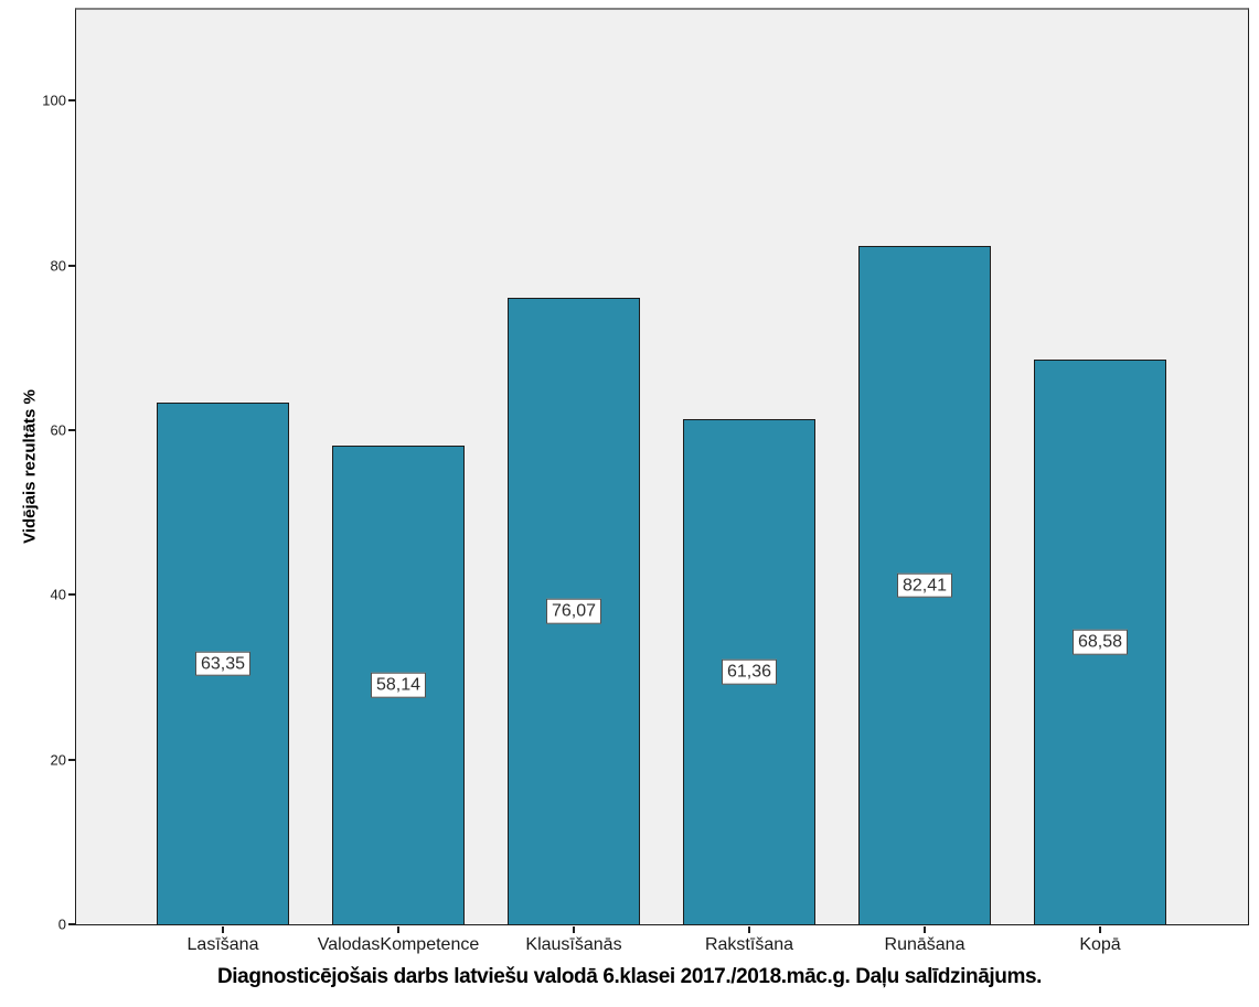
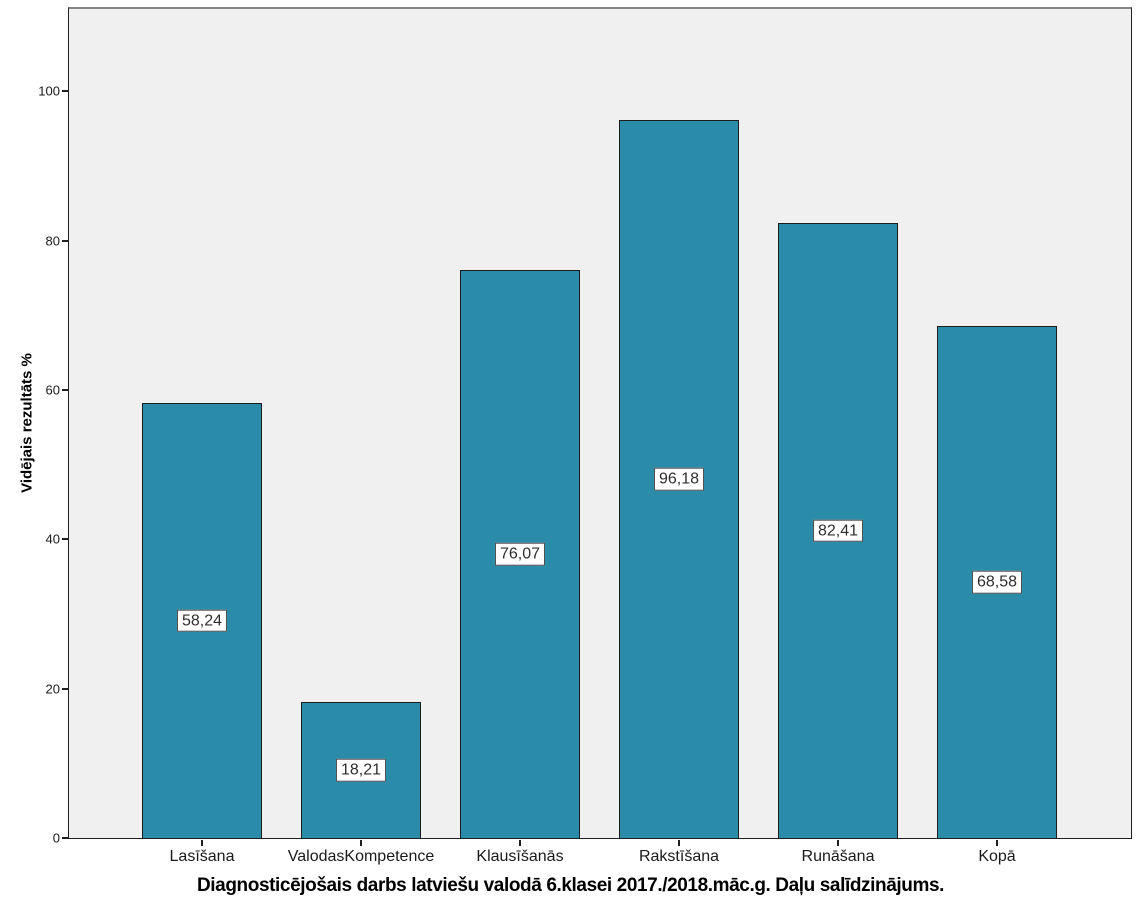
Lasīšana: 63,35 -> 58,24
ValodasKompetence: 58,14 -> 18,21
Rakstīšana: 61,36 -> 96,18
